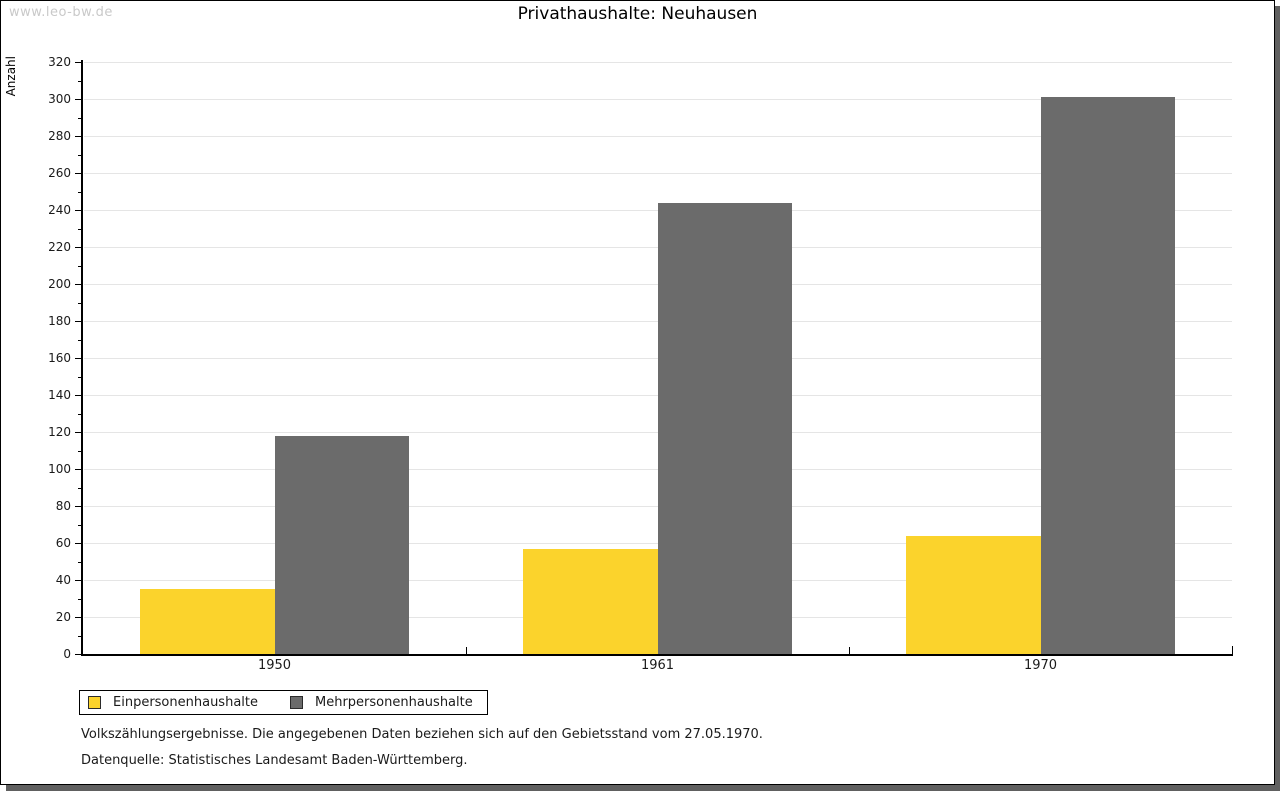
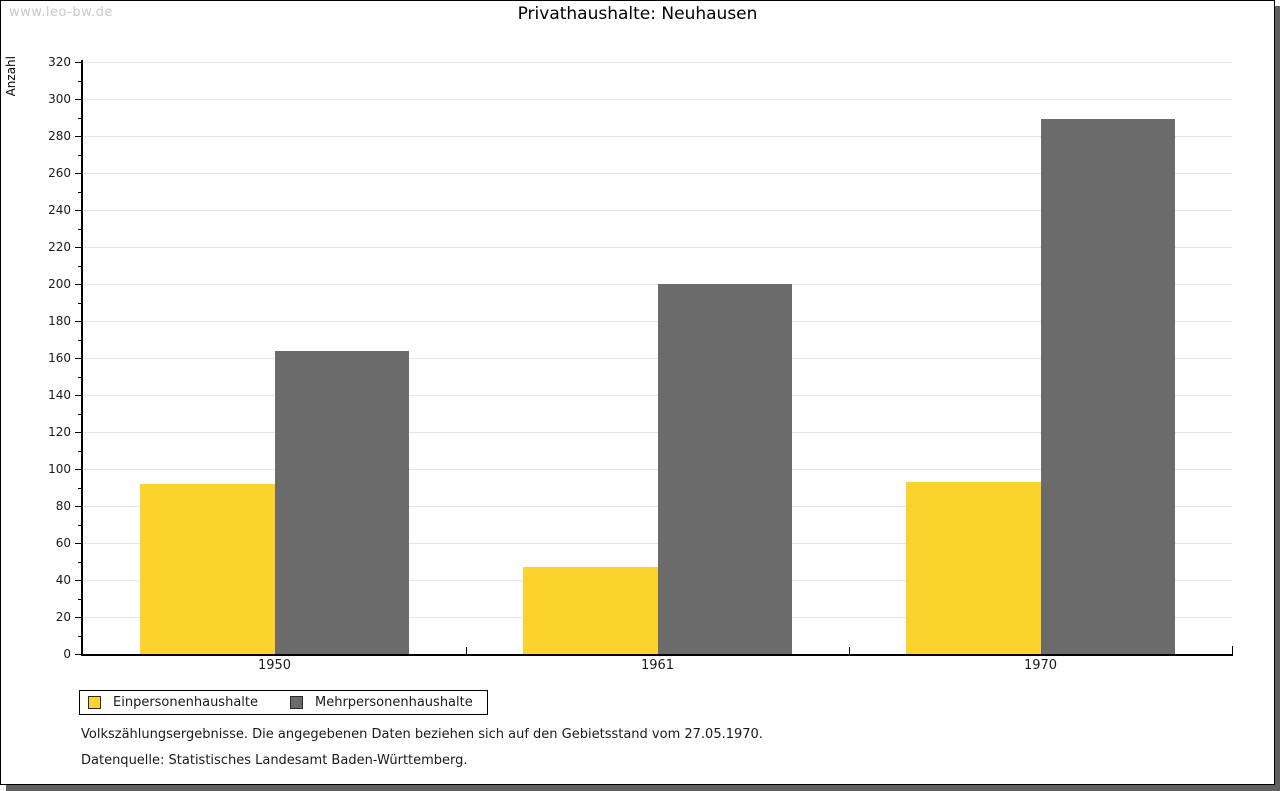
Einpersonenhaushalte/1950: 35 -> 92
Mehrpersonenhaushalte/1950: 118 -> 164
Einpersonenhaushalte/1961: 57 -> 47
Mehrpersonenhaushalte/1961: 244 -> 200
Einpersonenhaushalte/1970: 64 -> 93
Mehrpersonenhaushalte/1970: 301 -> 289
